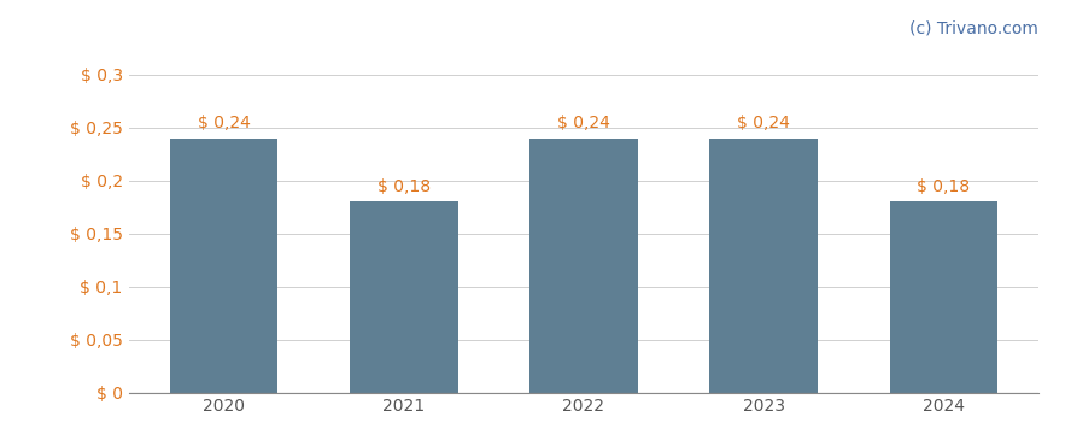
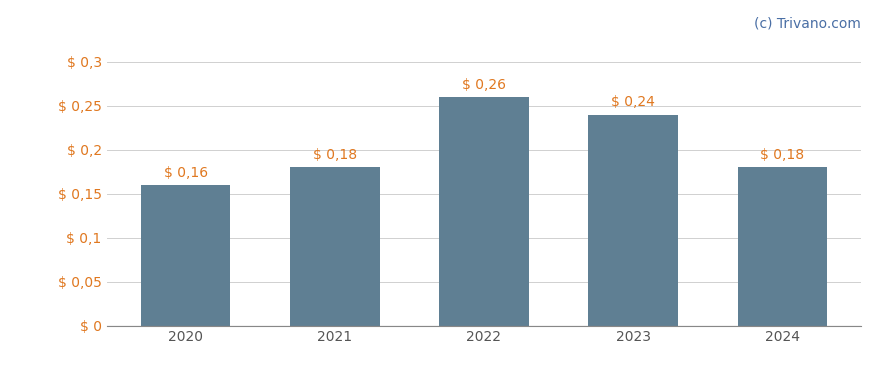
2020: 0,24 -> 0,16
2022: 0,24 -> 0,26
